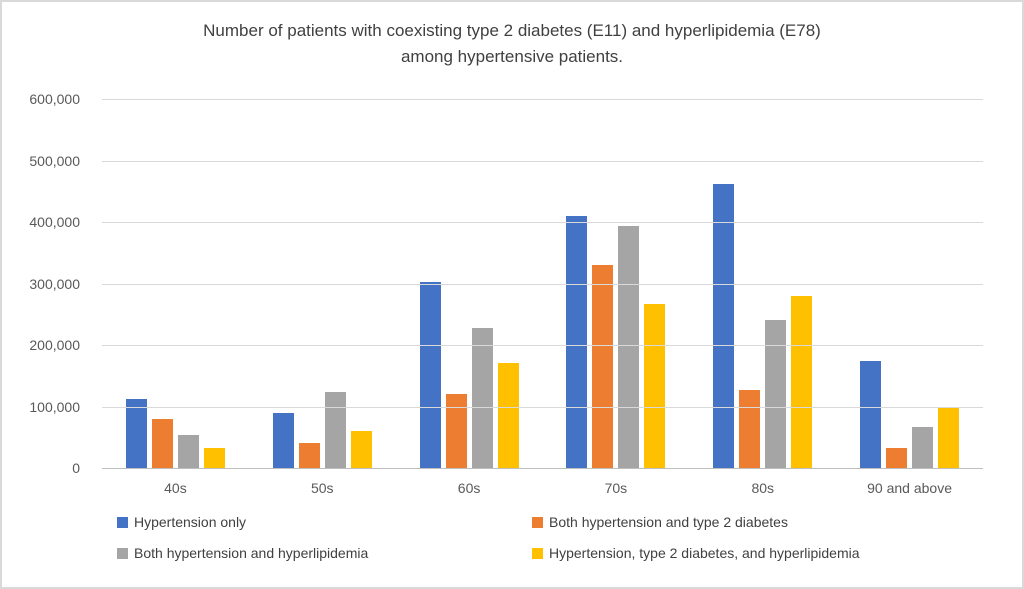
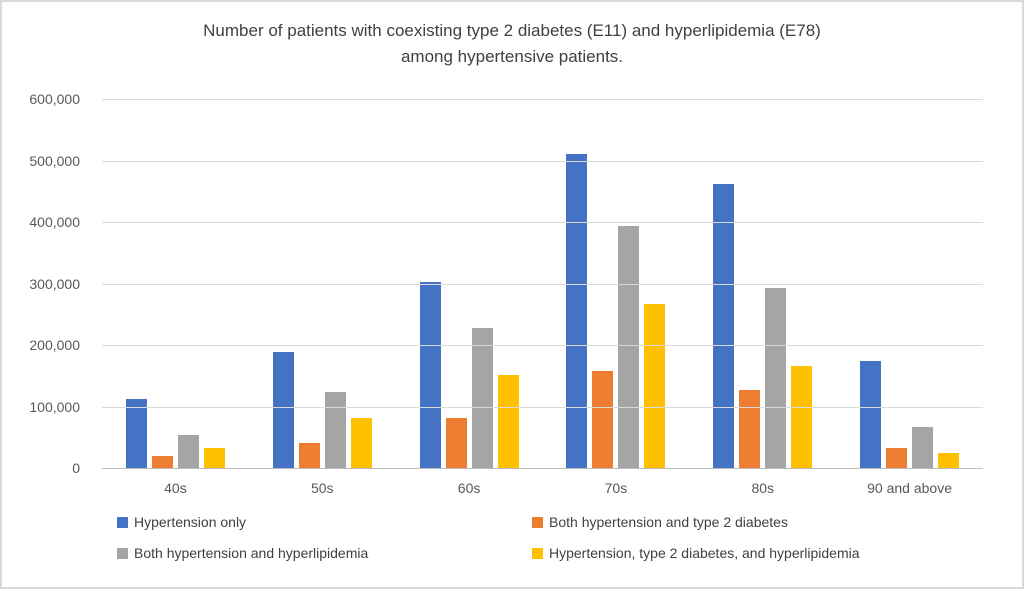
Both hypertension and type 2 diabetes/40s: 80000 -> 20000
Hypertension only/50s: 90000 -> 190000
Hypertension, type 2 diabetes, and hyperlipidemia/50s: 60000 -> 80000
Both hypertension and type 2 diabetes/60s: 120000 -> 80000
Hypertension, type 2 diabetes, and hyperlipidemia/60s: 170000 -> 150000
Hypertension only/70s: 410000 -> 510000
Both hypertension and type 2 diabetes/70s: 330000 -> 160000
Both hypertension and hyperlipidemia/80s: 240000 -> 290000
Hypertension, type 2 diabetes, and hyperlipidemia/80s: 280000 -> 170000
Hypertension, type 2 diabetes, and hyperlipidemia/90 and above: 100000 -> 20000
